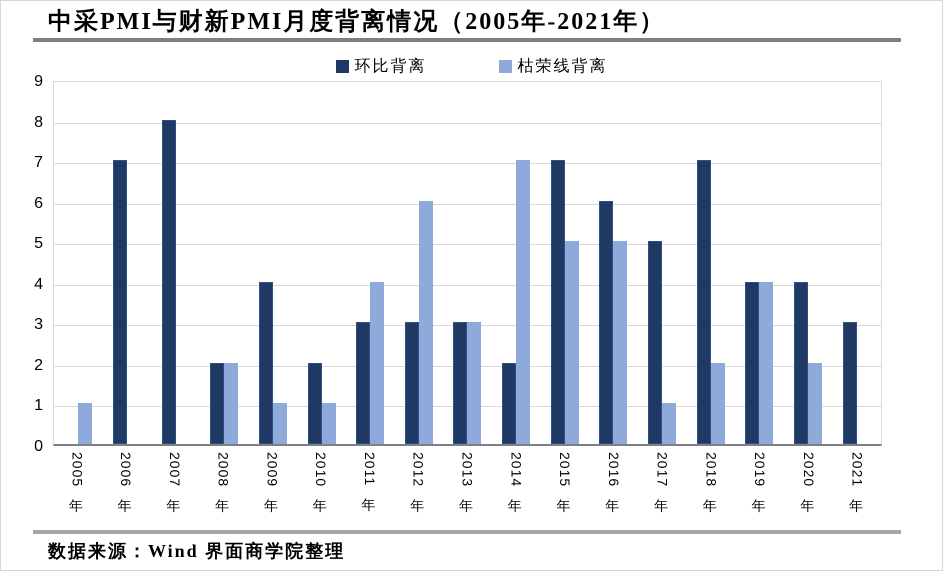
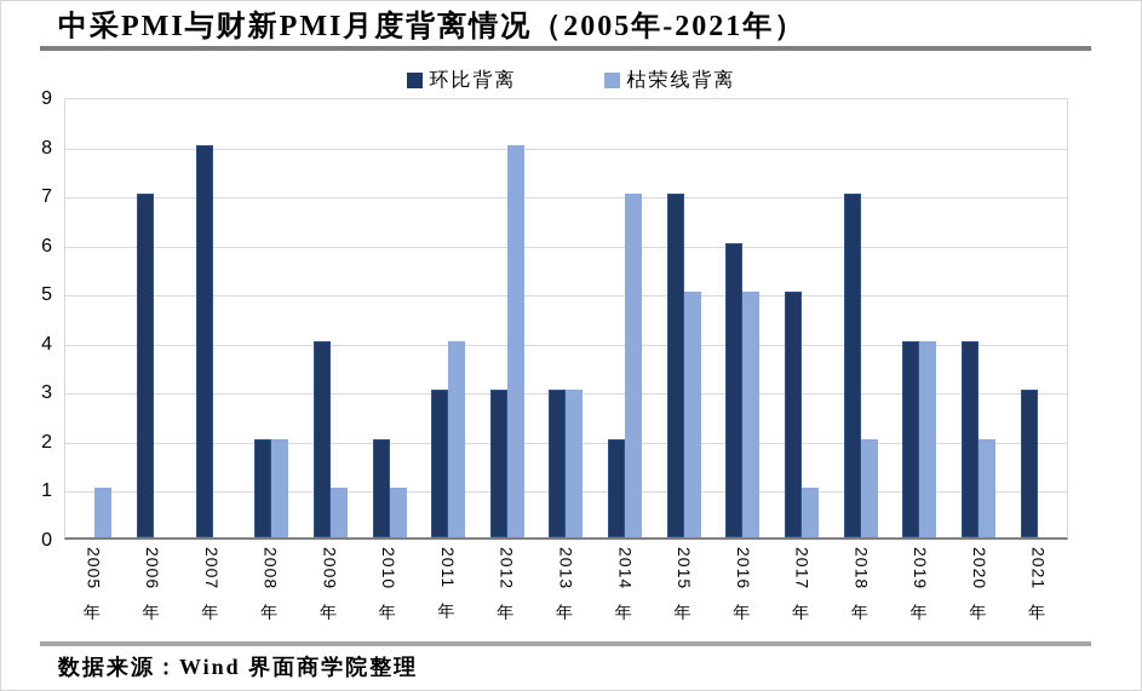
枯荣线背离/2012年: 6 -> 8
